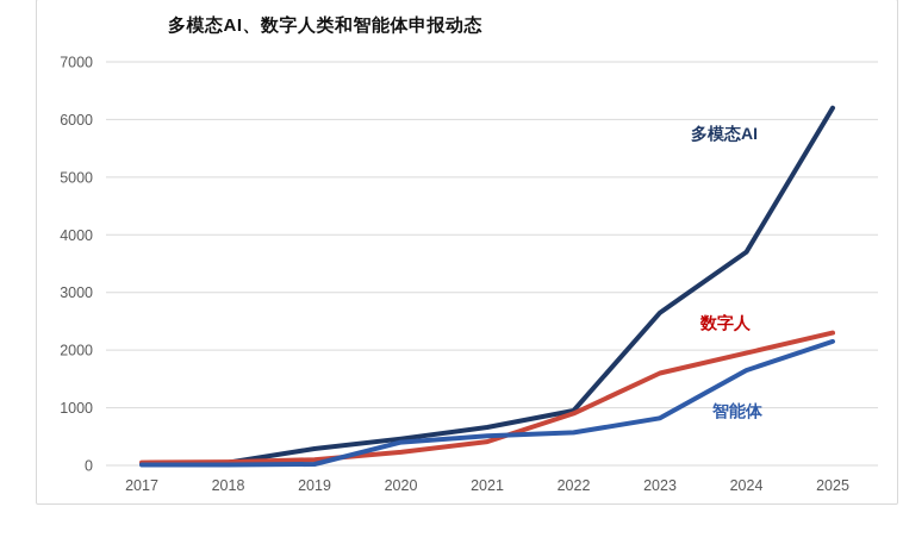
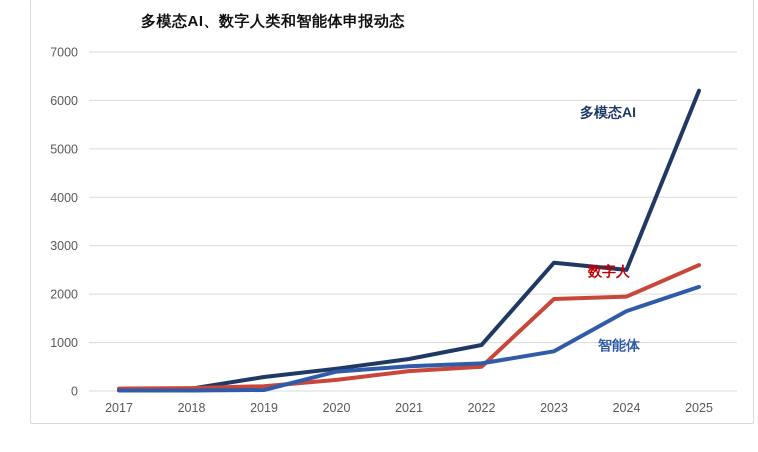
数字人/2022: 900 -> 500
数字人/2023: 1600 -> 1900
多模态AI/2024: 3700 -> 2500
数字人/2025: 2300 -> 2600
